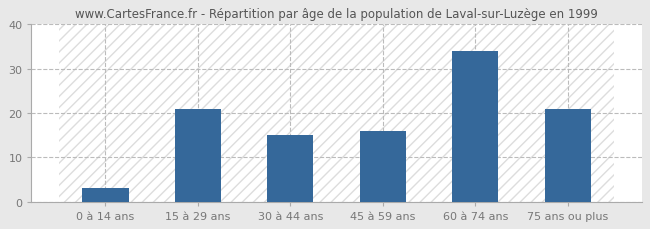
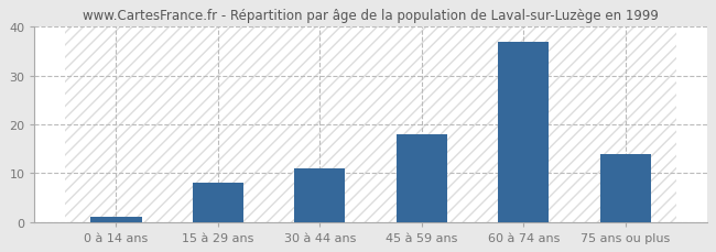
0 à 14 ans: 3 -> 1
15 à 29 ans: 21 -> 8
30 à 44 ans: 15 -> 11
45 à 59 ans: 16 -> 18
60 à 74 ans: 34 -> 37
75 ans ou plus: 21 -> 14
